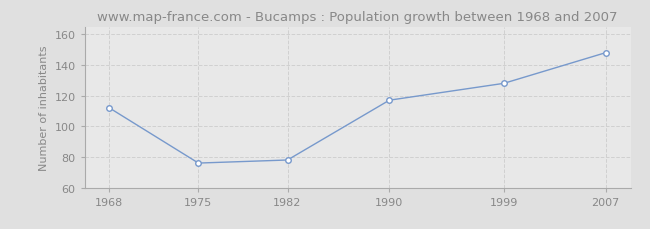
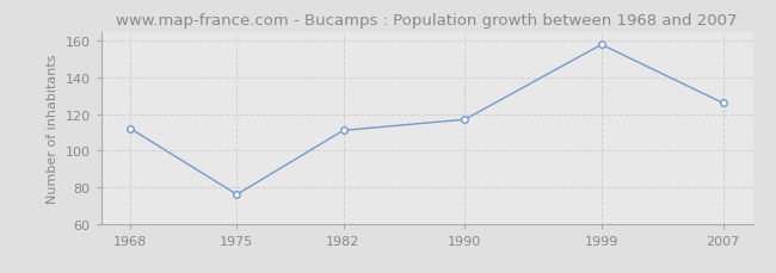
1982: 78 -> 111
1999: 128 -> 158
2007: 148 -> 126
